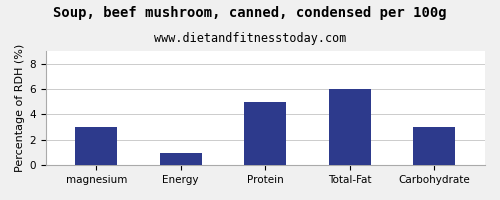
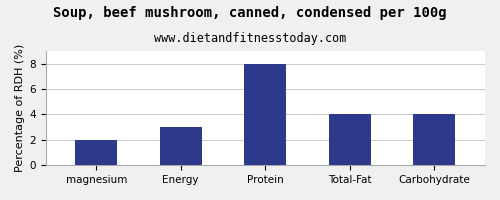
magnesium: 3 -> 2
Energy: 1 -> 3
Protein: 5 -> 8
Total-Fat: 6 -> 4
Carbohydrate: 3 -> 4
